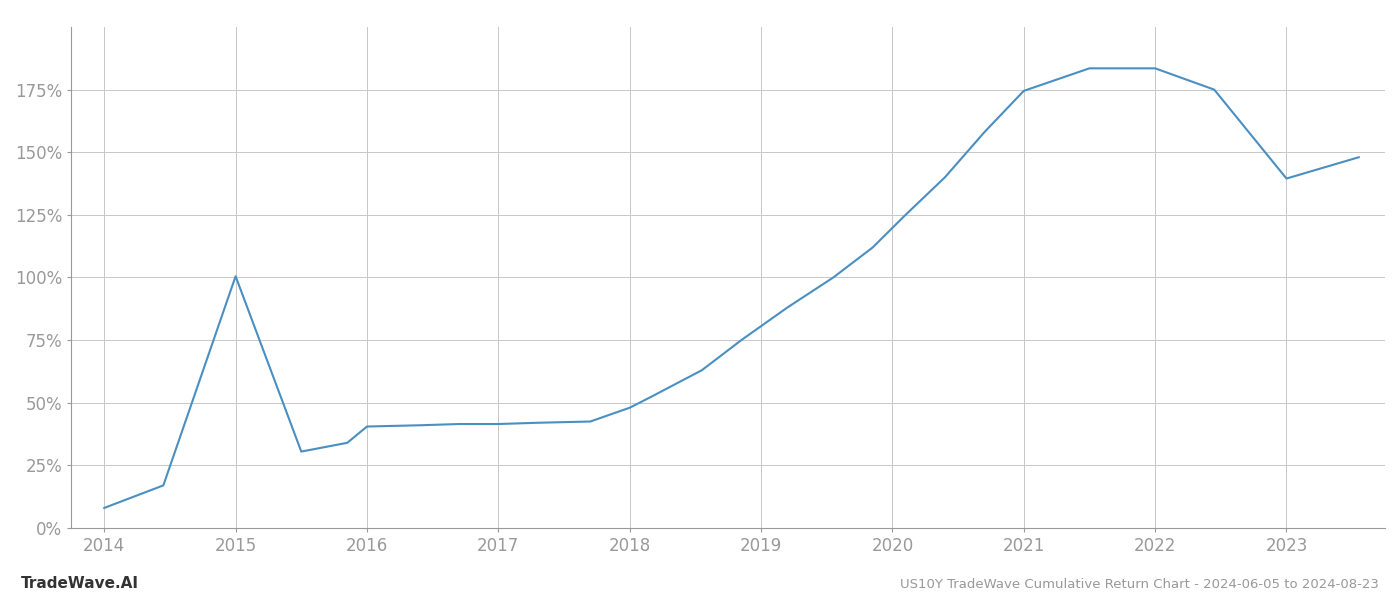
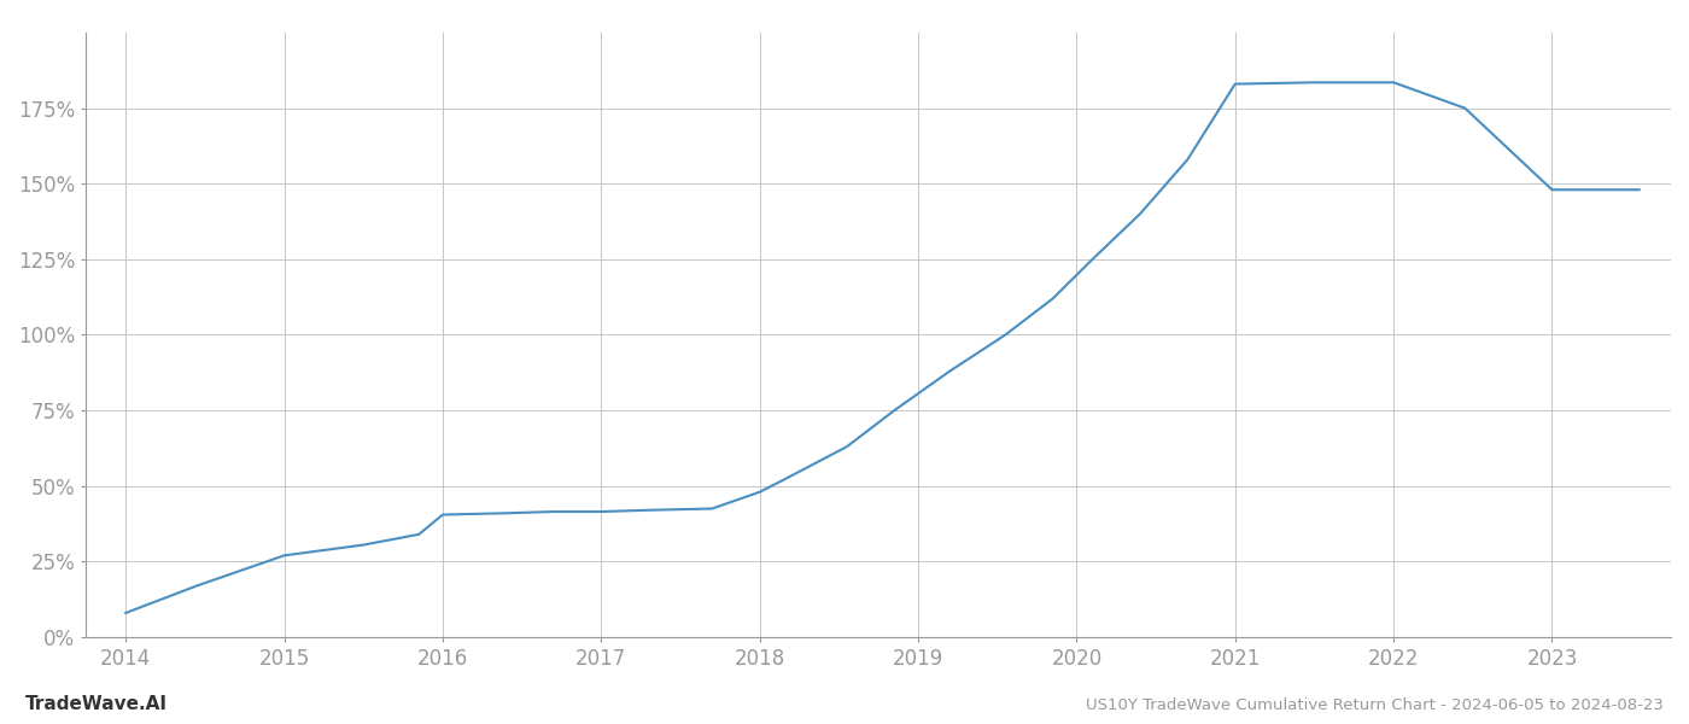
2015: 100.5% -> 27.0%
2021: 174.5% -> 183.0%
2023: 139.5% -> 148.0%
